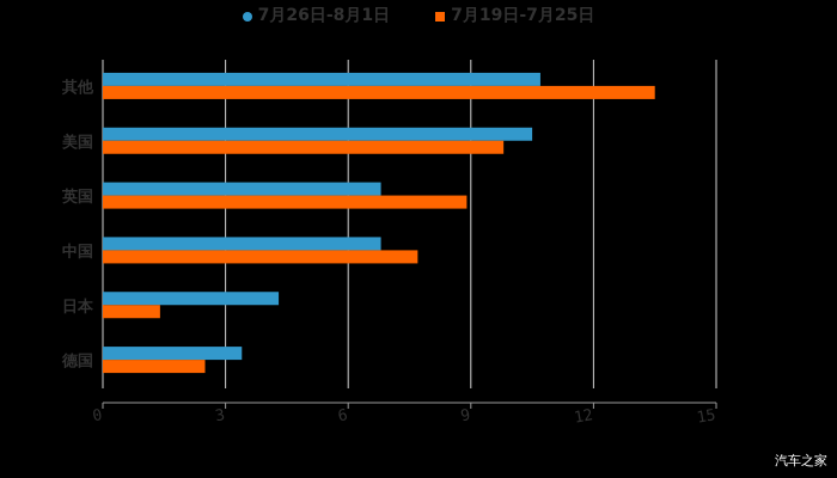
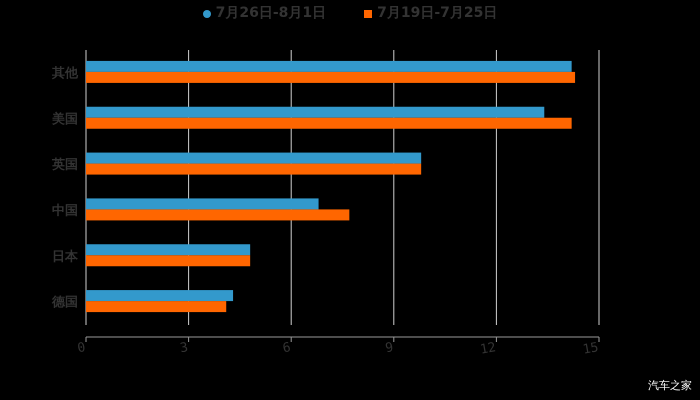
7月26日-8月1日/其他: 10.7 -> 14.2
7月19日-7月25日/其他: 13.5 -> 14.3
7月26日-8月1日/美国: 10.5 -> 13.4
7月19日-7月25日/美国: 9.8 -> 14.2
7月26日-8月1日/英国: 6.8 -> 9.8
7月19日-7月25日/英国: 8.9 -> 9.8
7月26日-8月1日/日本: 4.3 -> 4.8
7月19日-7月25日/日本: 1.4 -> 4.8
7月26日-8月1日/德国: 3.4 -> 4.3
7月19日-7月25日/德国: 2.5 -> 4.1
